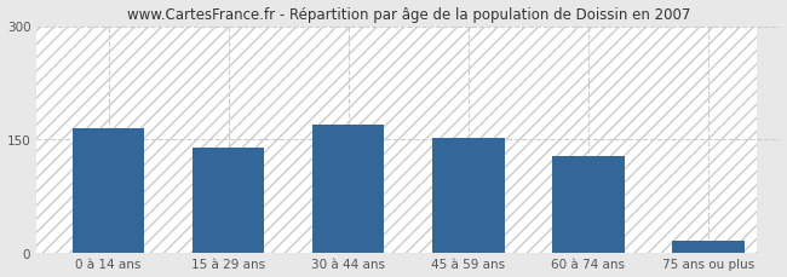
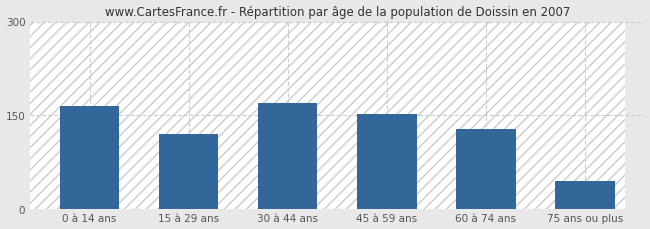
15 à 29 ans: 139 -> 120
75 ans ou plus: 15 -> 44
